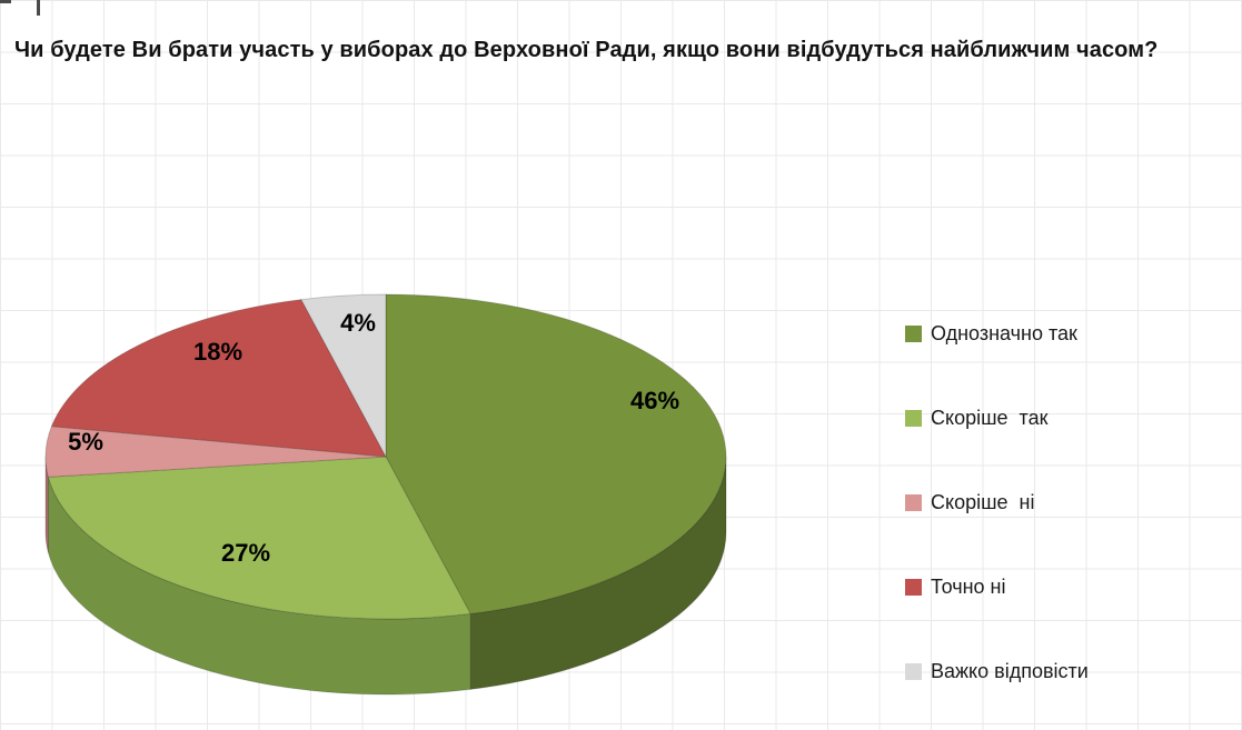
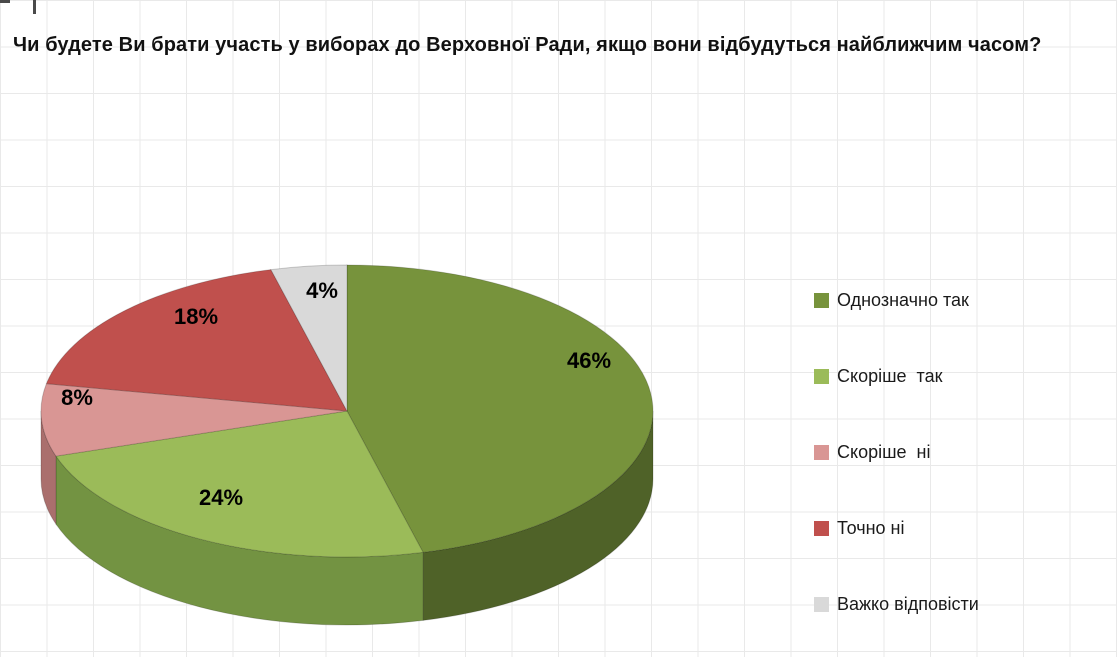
Скоріше так: 27% -> 24%
Скоріше ні: 5% -> 8%
